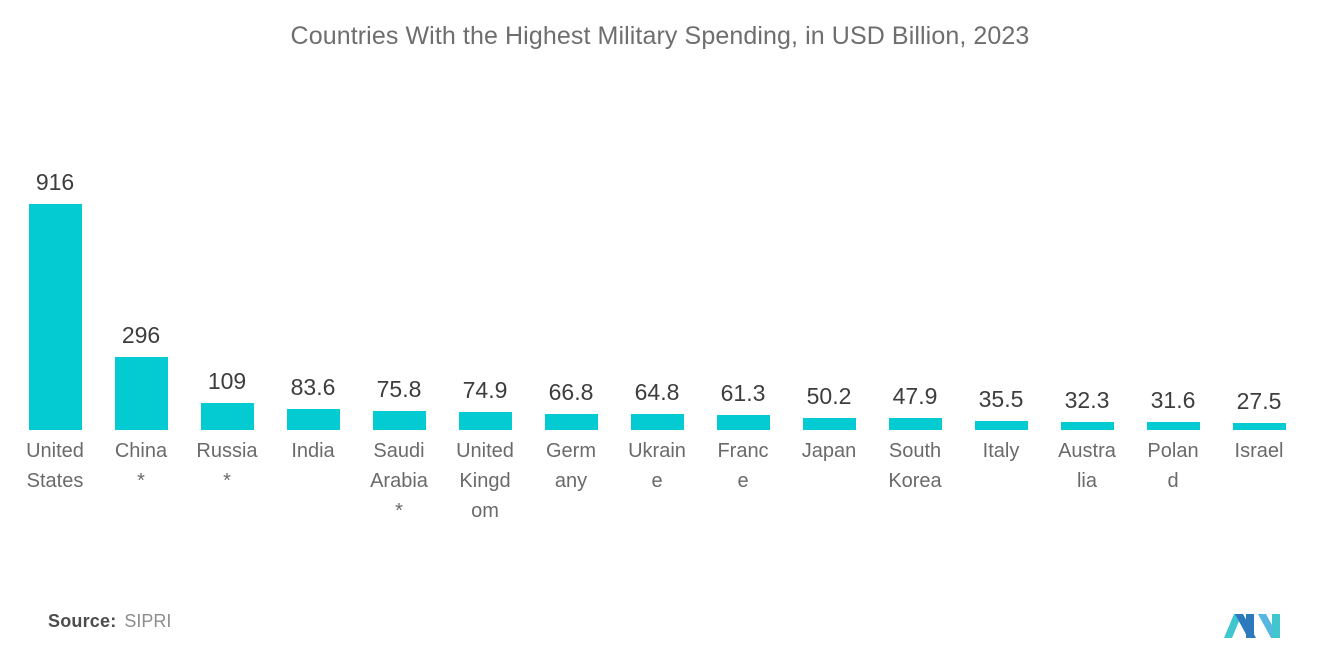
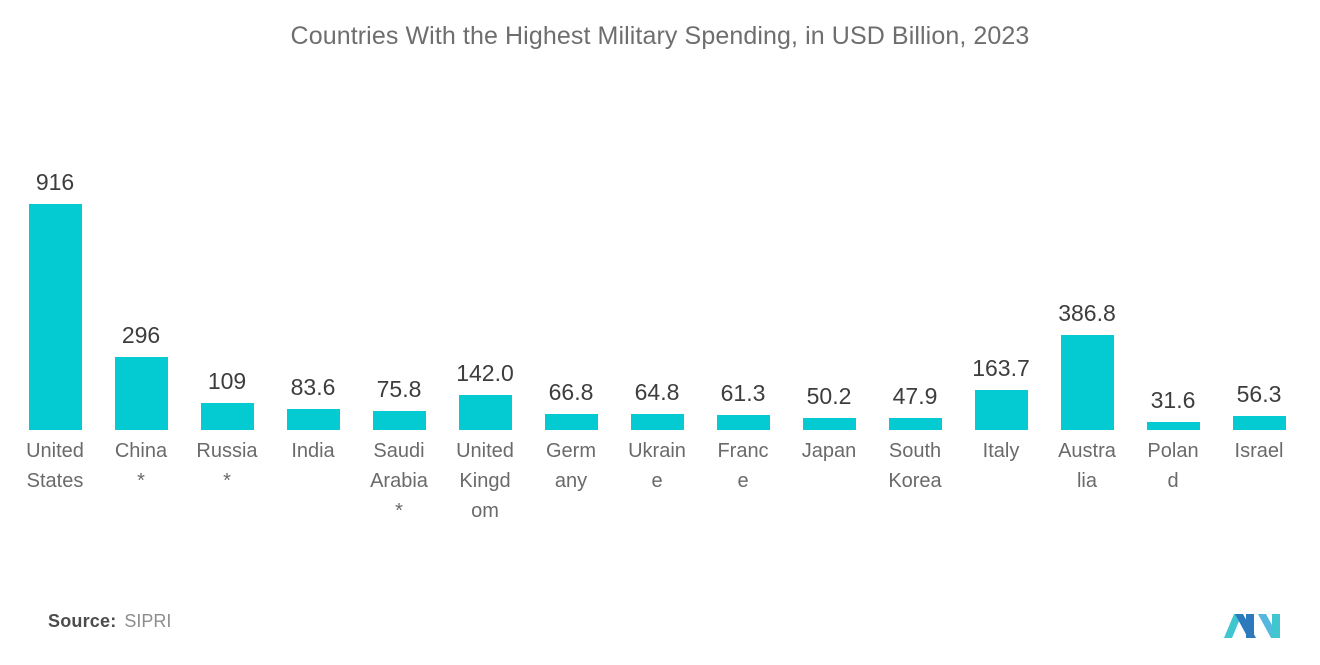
United Kingdom: 74.9 -> 142.0
Italy: 35.5 -> 163.7
Australia: 32.3 -> 386.8
Israel: 27.5 -> 56.3
